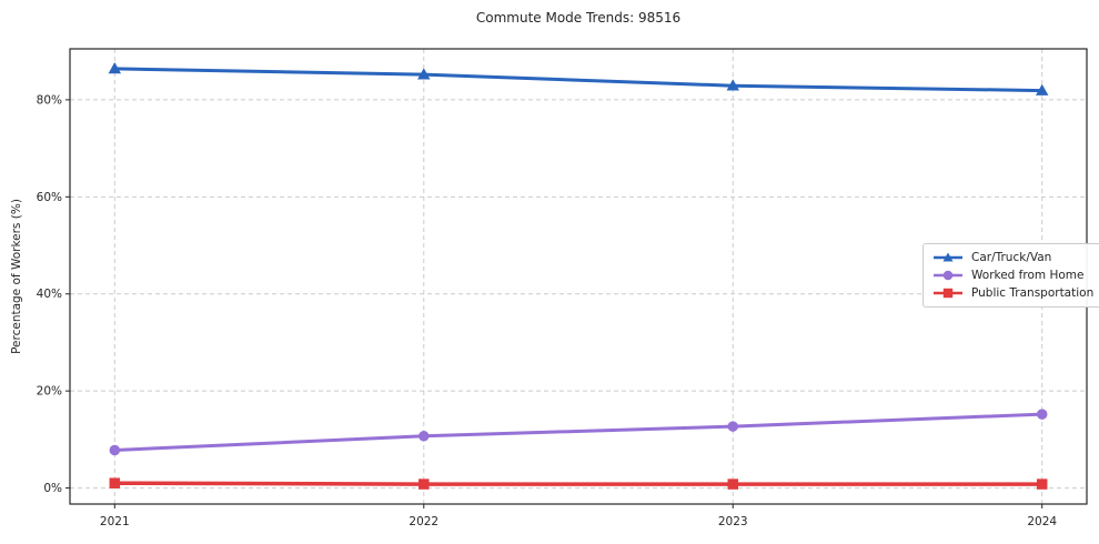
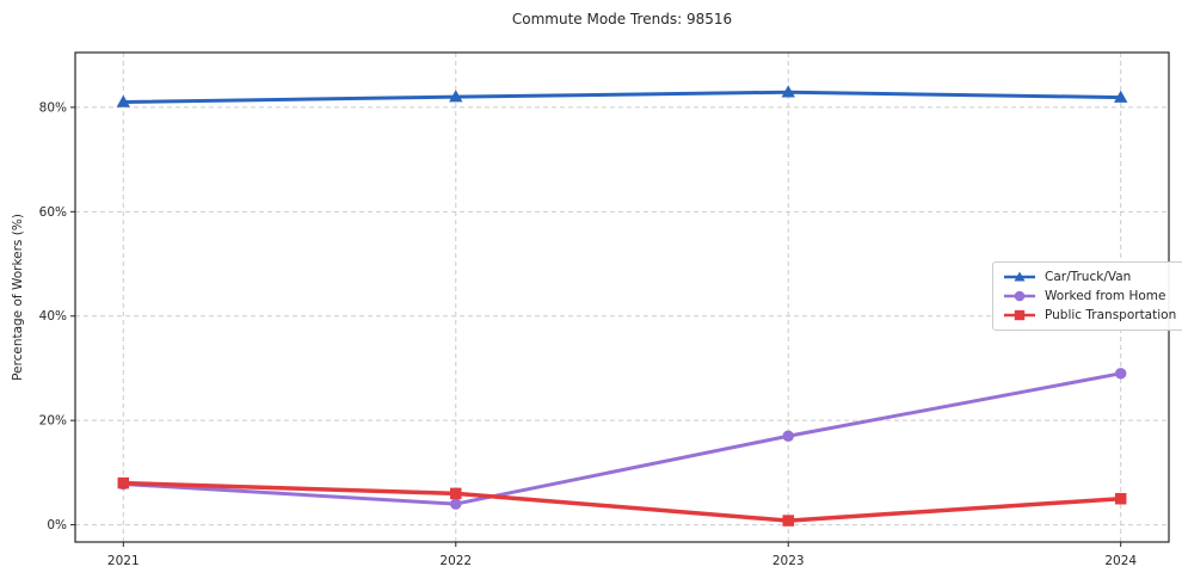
Car/Truck/Van/2021: 86% -> 81%
Public Transportation/2021: 1% -> 8%
Car/Truck/Van/2022: 85% -> 82%
Worked from Home/2022: 11% -> 4%
Public Transportation/2022: 1% -> 6%
Worked from Home/2023: 13% -> 17%
Worked from Home/2024: 15% -> 29%
Public Transportation/2024: 1% -> 5%
